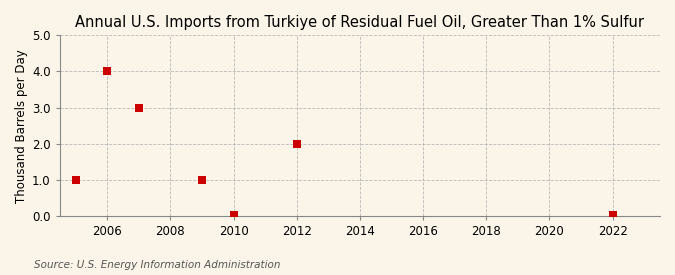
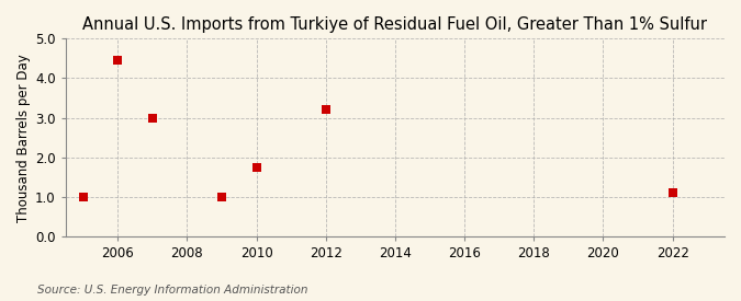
2006: 4.00 -> 4.45
2010: 0.02 -> 1.75
2012: 2.00 -> 3.20
2022: 0.02 -> 1.10
